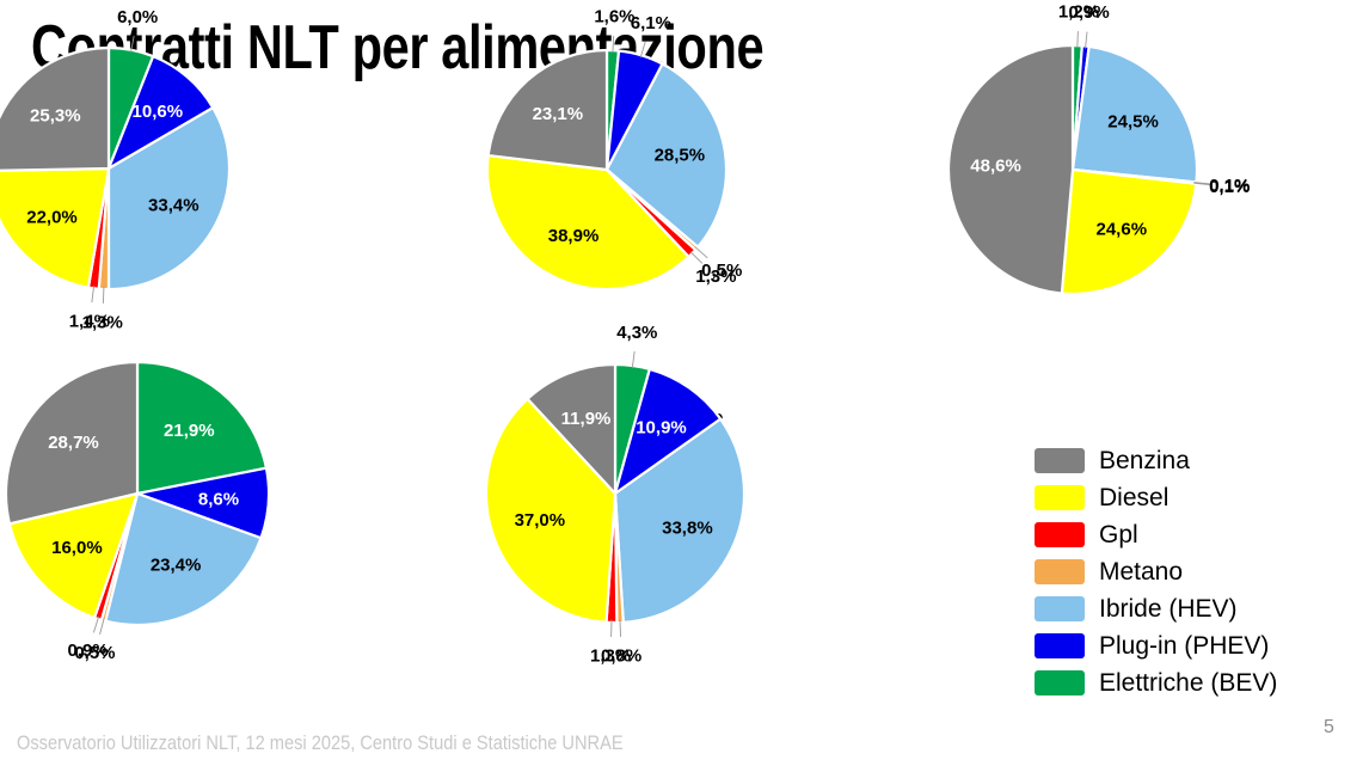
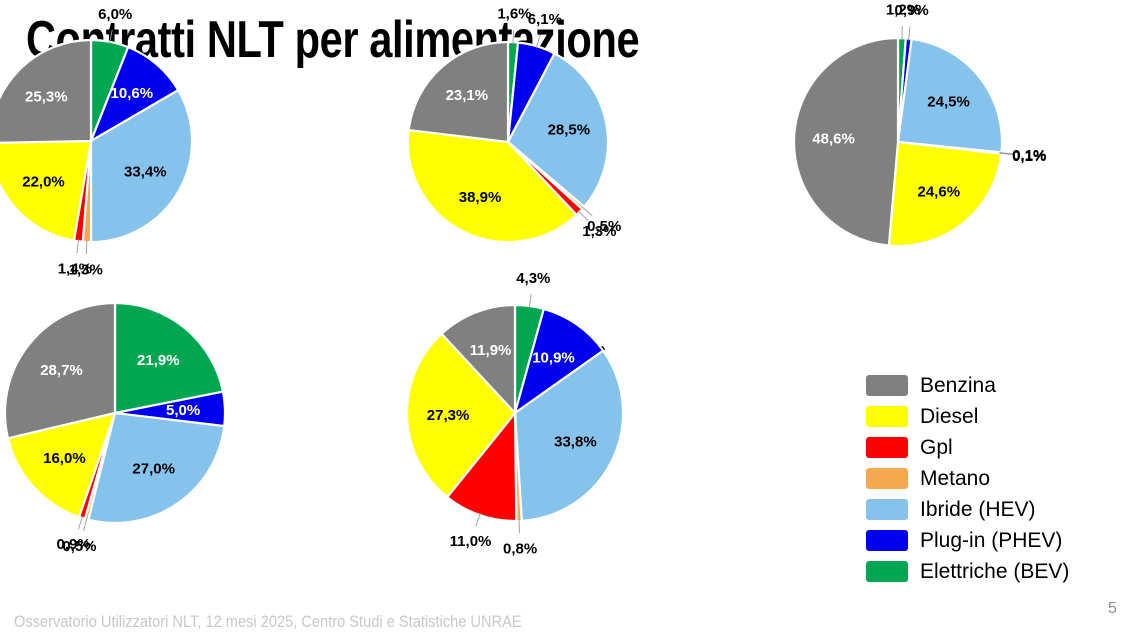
Dealer e Costruttori/Plug-in (PHEV): 8,6% -> 5,0%
Dealer e Costruttori/Ibride (HEV): 23,4% -> 27,0%
Aziende non automotive/Gpl: 1,3% -> 11,0%
Aziende non automotive/Diesel: 37,0% -> 27,3%
